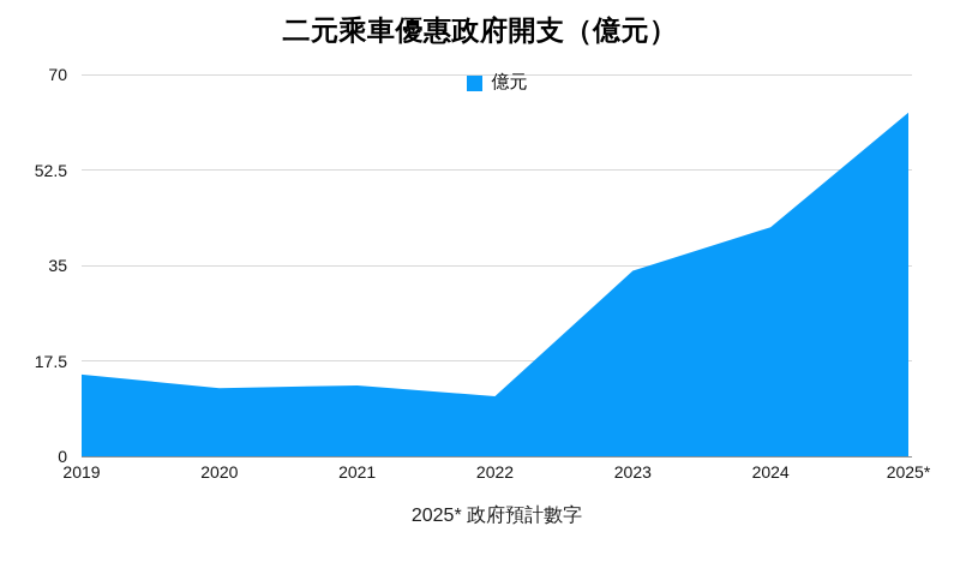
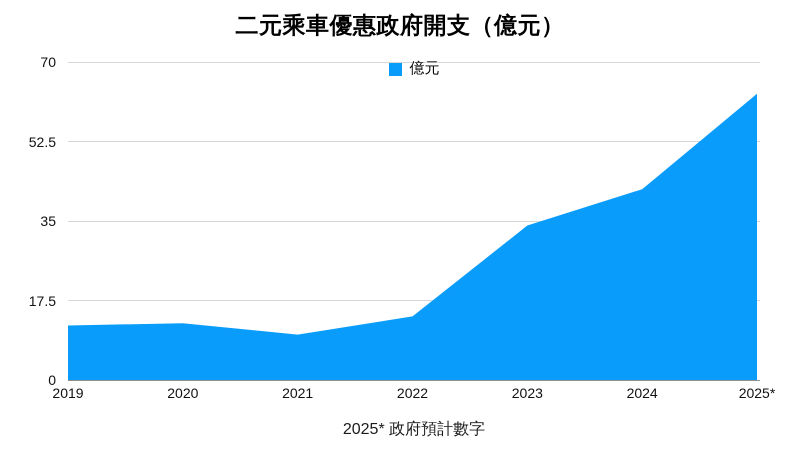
2019: 15 -> 12
2021: 13 -> 10
2022: 11 -> 14
